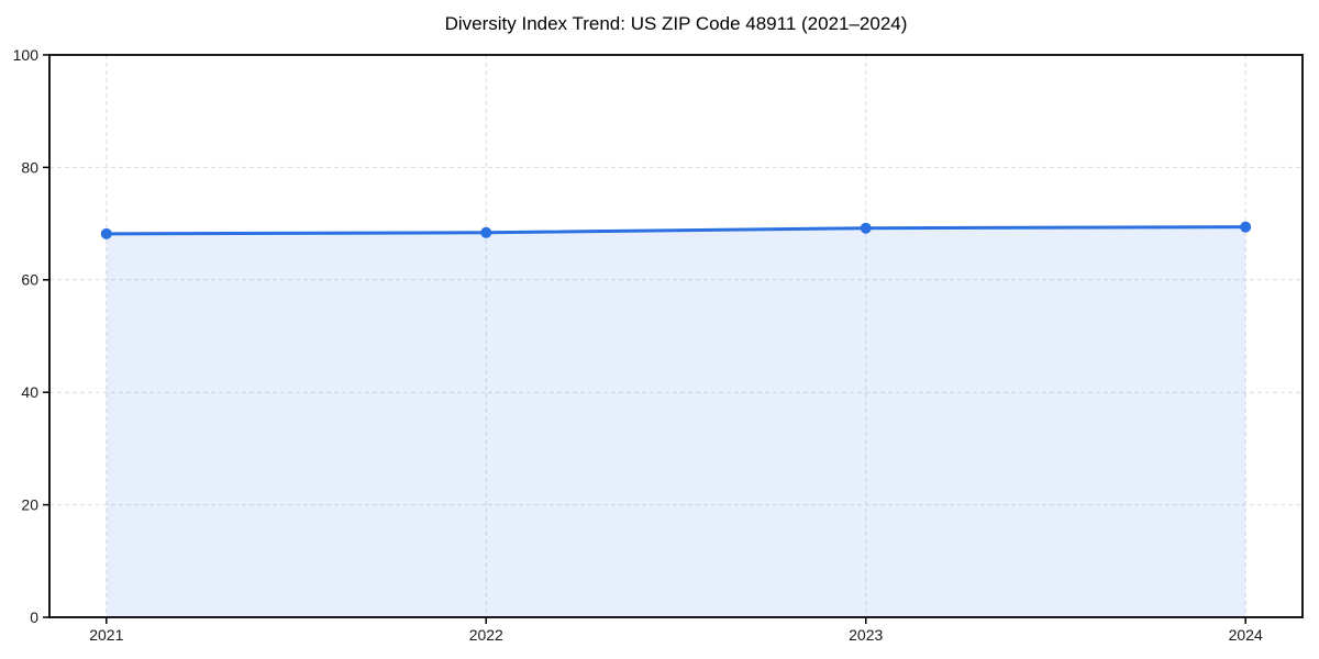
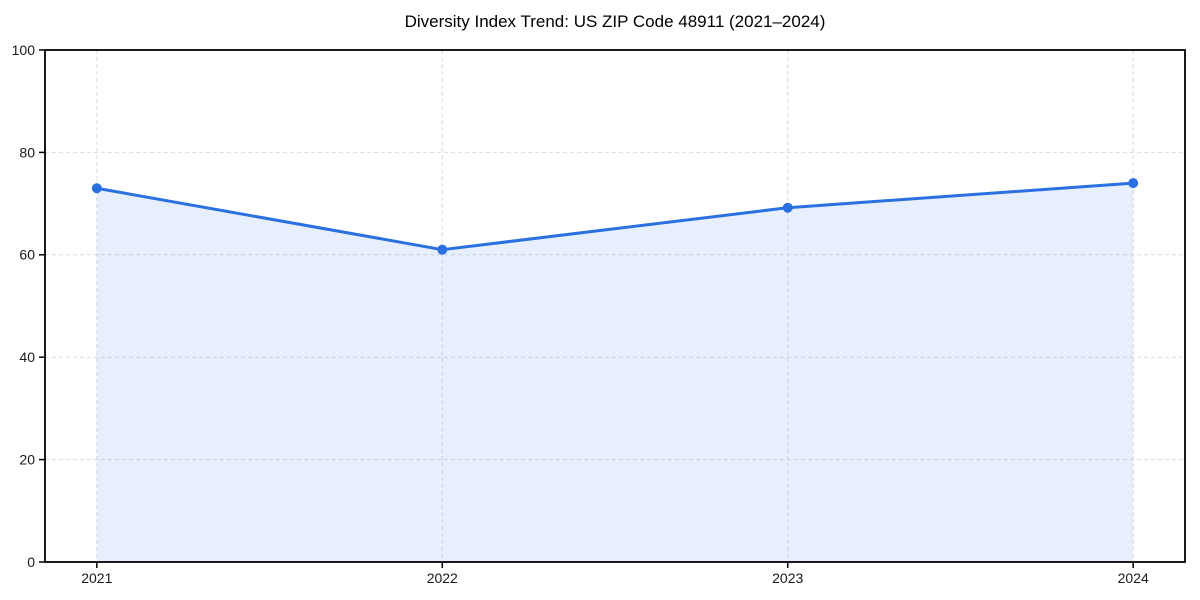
2021: 68 -> 73
2022: 68 -> 61
2024: 69 -> 74
